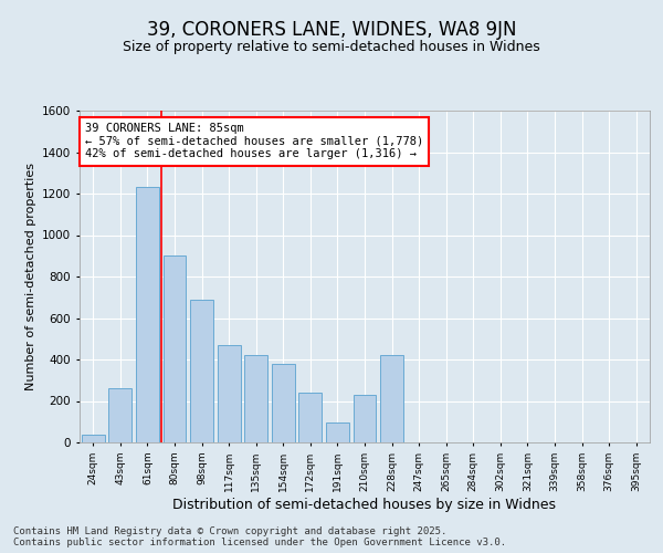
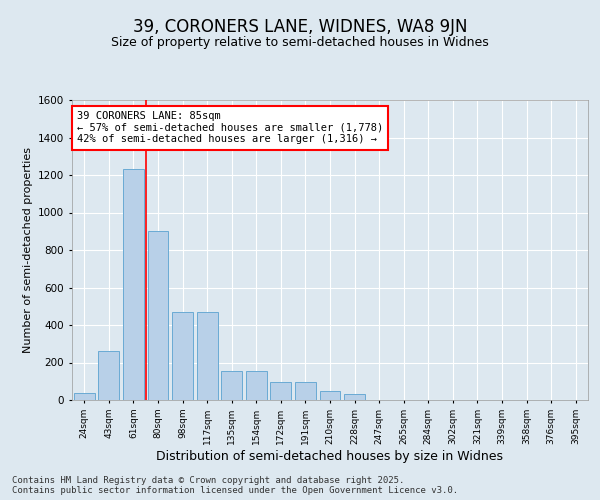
98sqm: 690 -> 470
135sqm: 420 -> 160
154sqm: 380 -> 160
172sqm: 240 -> 100
210sqm: 230 -> 50
228sqm: 420 -> 30
